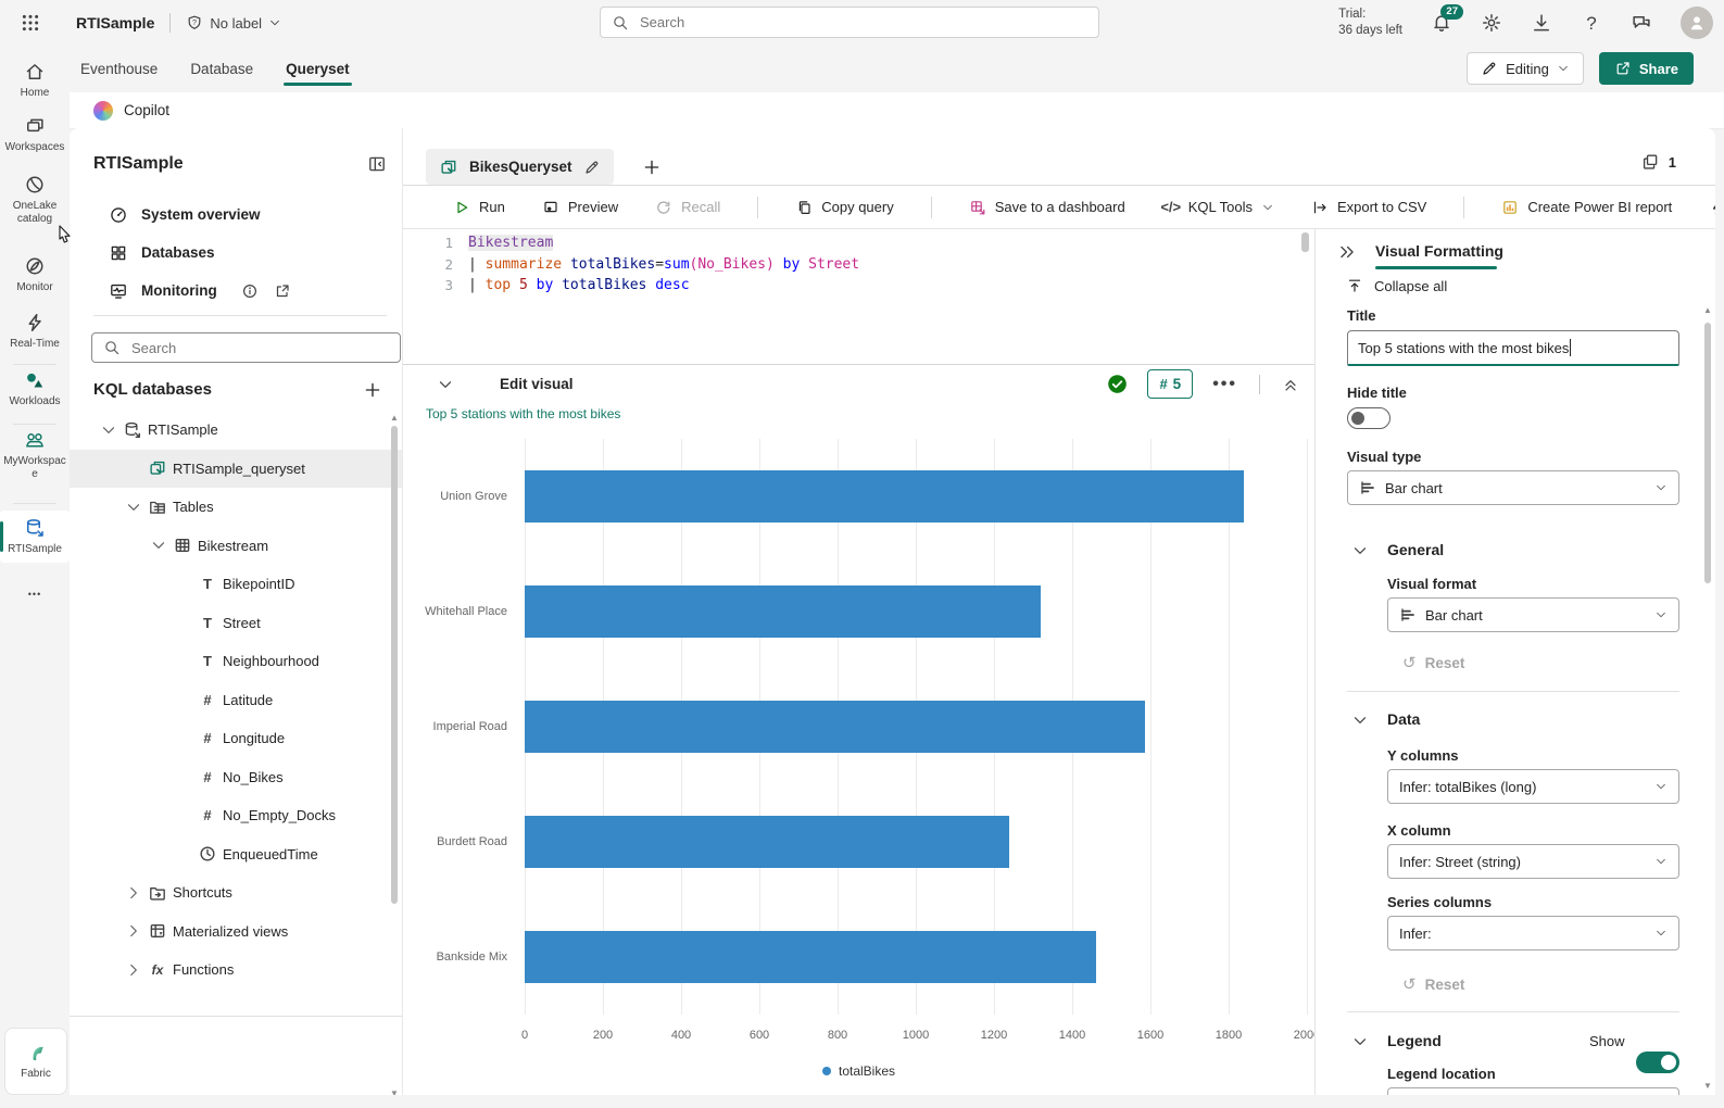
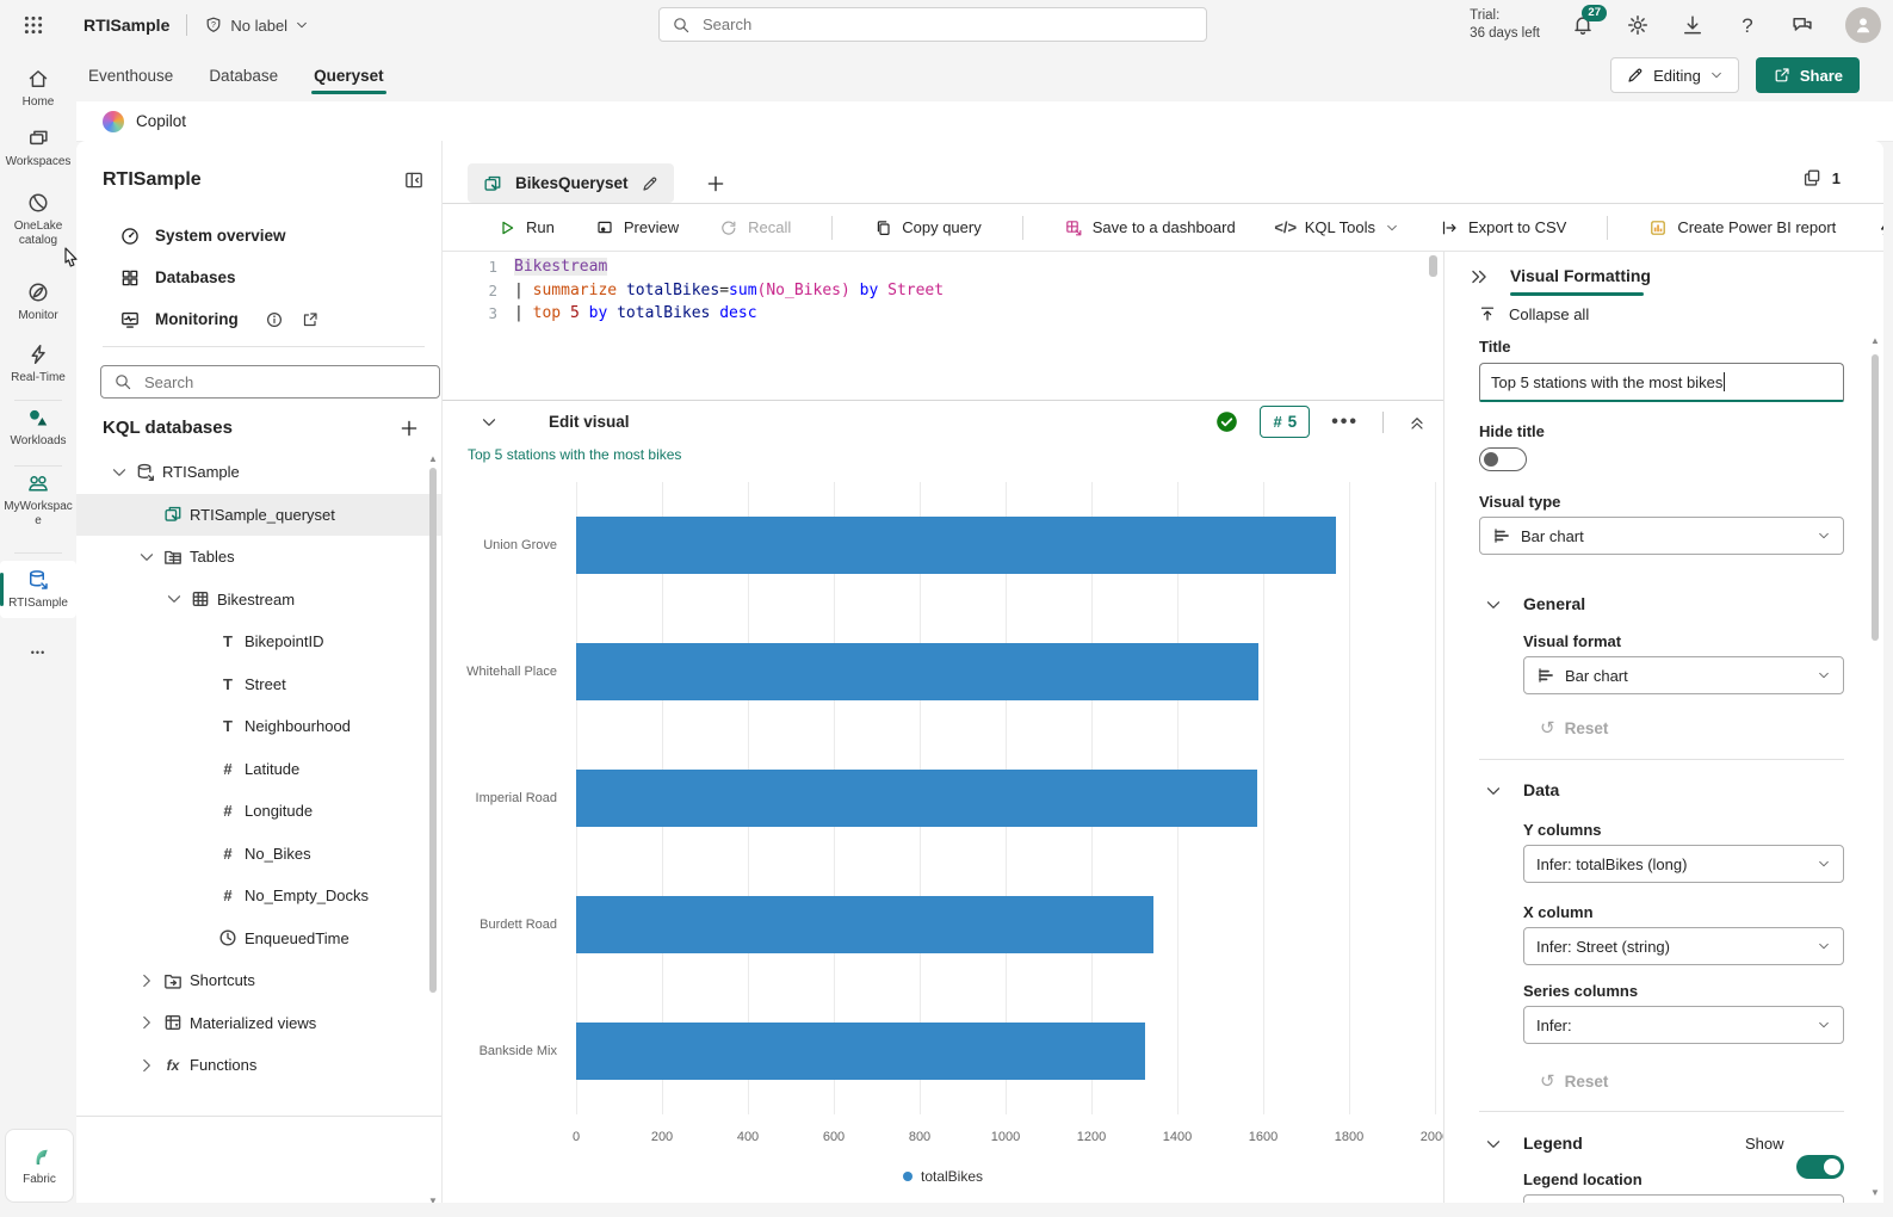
Union Grove: 1840 -> 1770
Whitehall Place: 1320 -> 1590
Burdett Road: 1240 -> 1340
Bankside Mix: 1460 -> 1320
